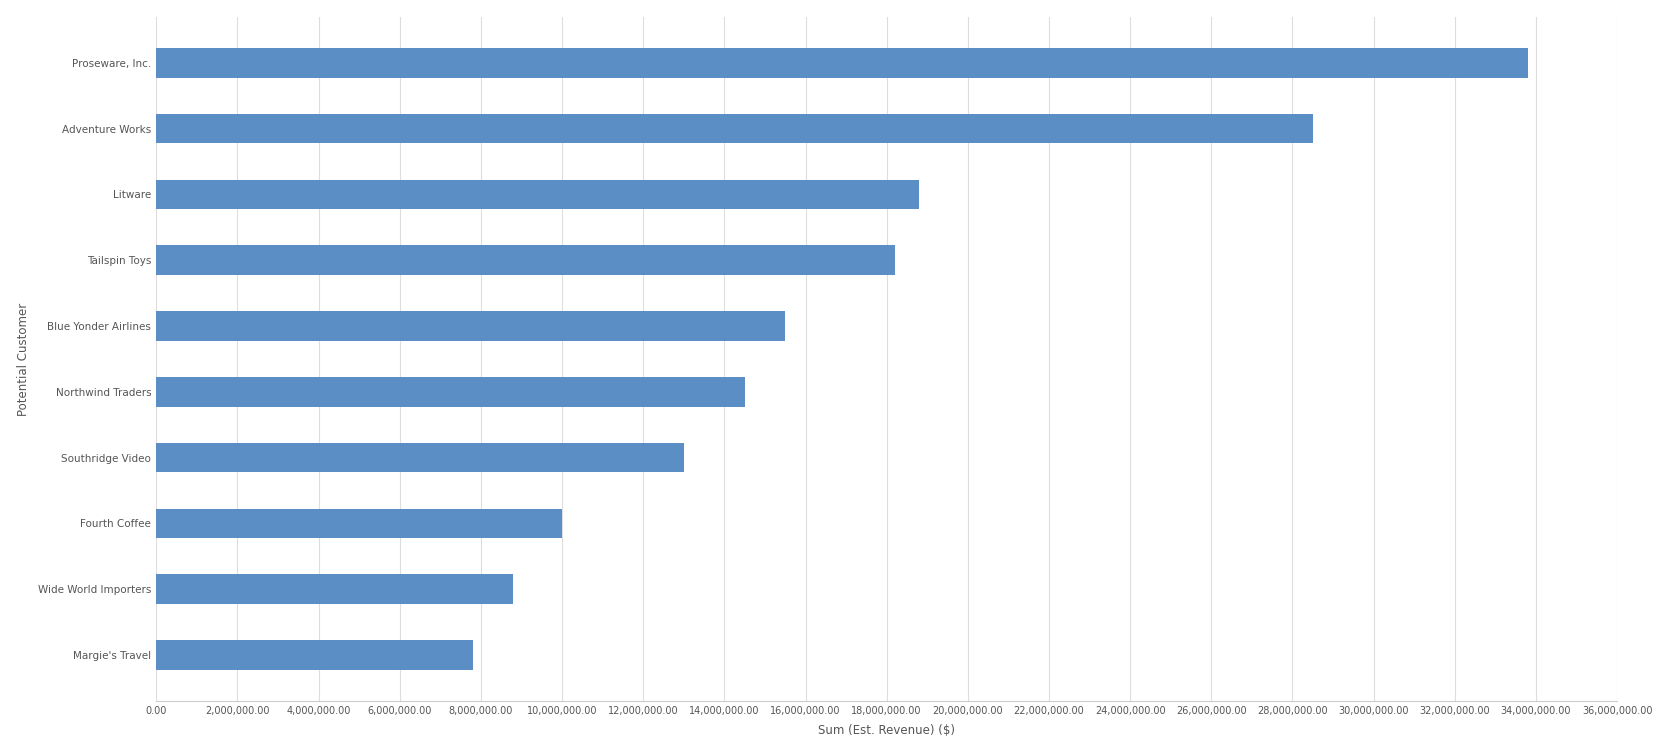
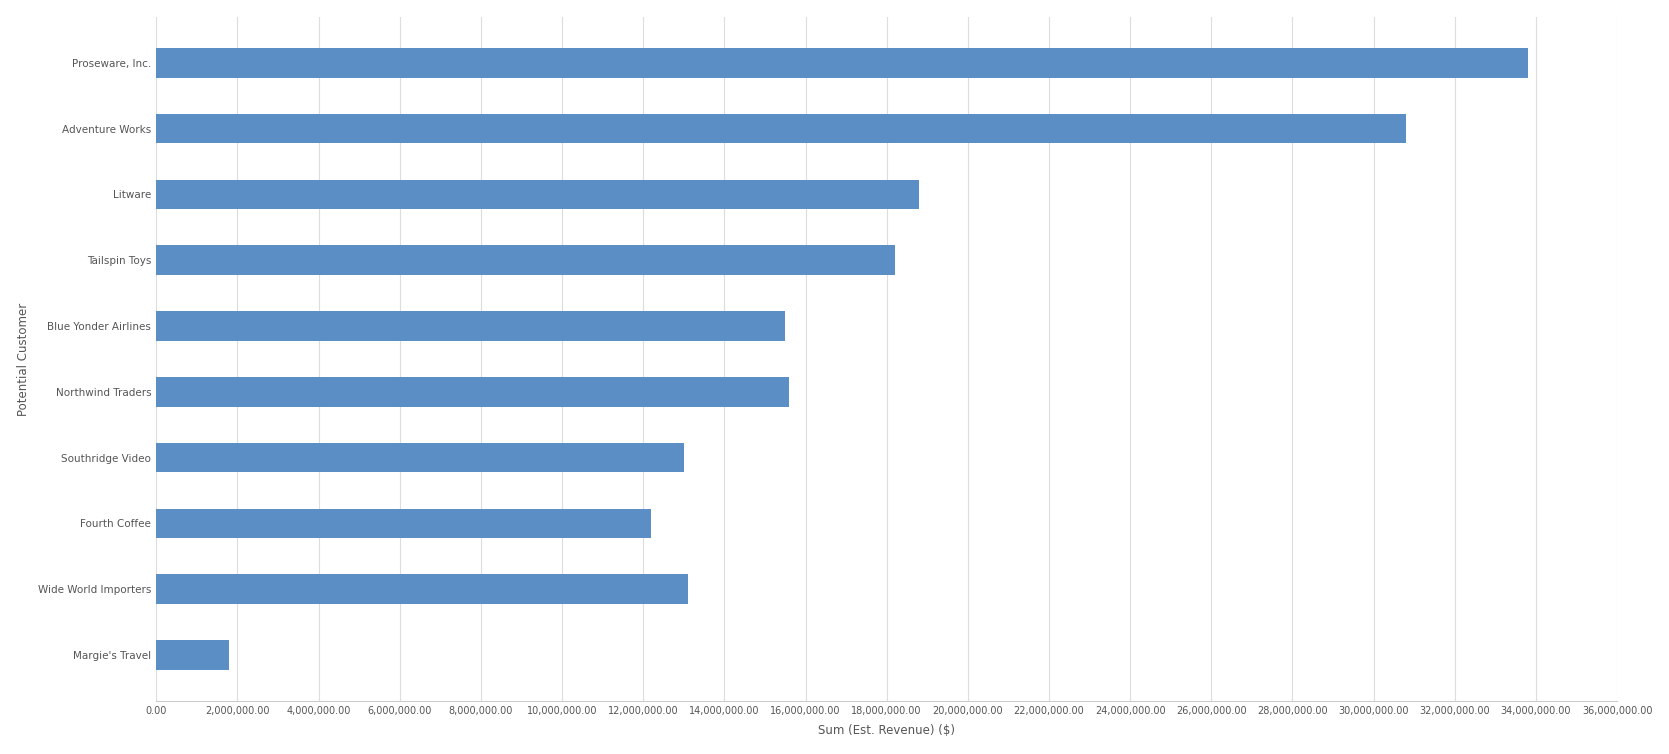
Adventure Works: 28,500,000 -> 30,800,000
Northwind Traders: 14,500,000 -> 15,600,000
Fourth Coffee: 10,000,000 -> 12,200,000
Wide World Importers: 8,800,000 -> 13,100,000
Margie's Travel: 7,800,000 -> 1,800,000
